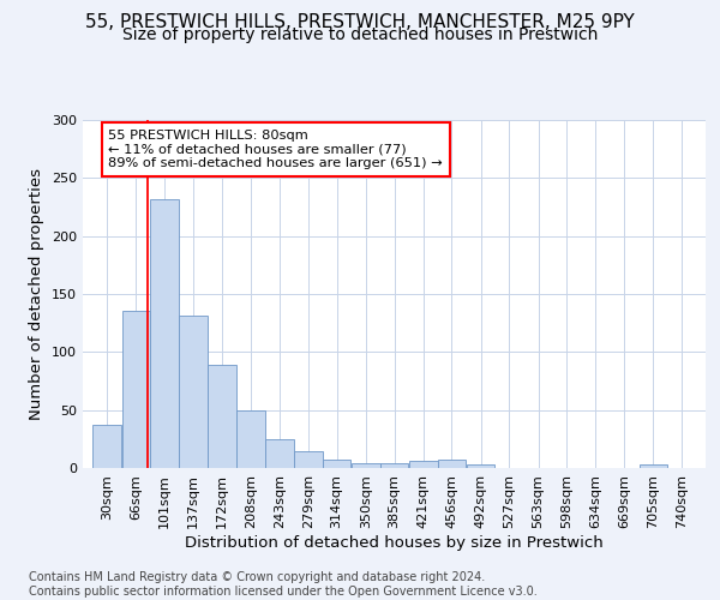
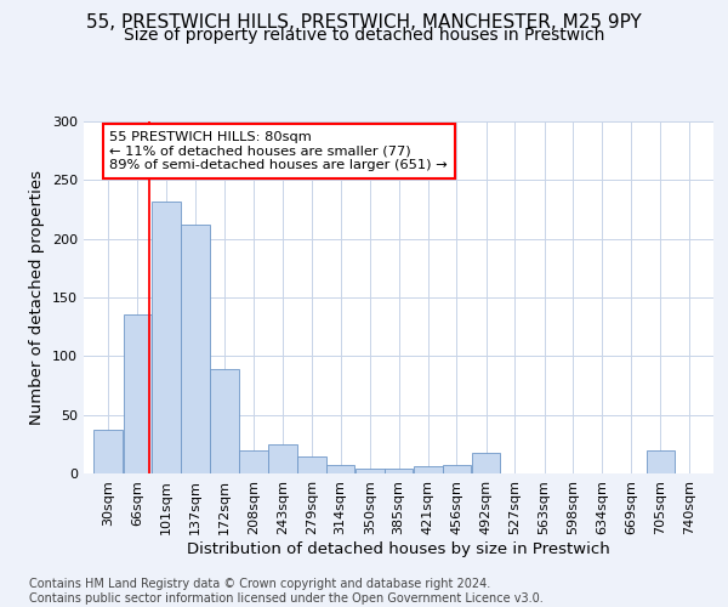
137sqm: 131 -> 212
208sqm: 50 -> 20
492sqm: 3 -> 18
705sqm: 3 -> 20
